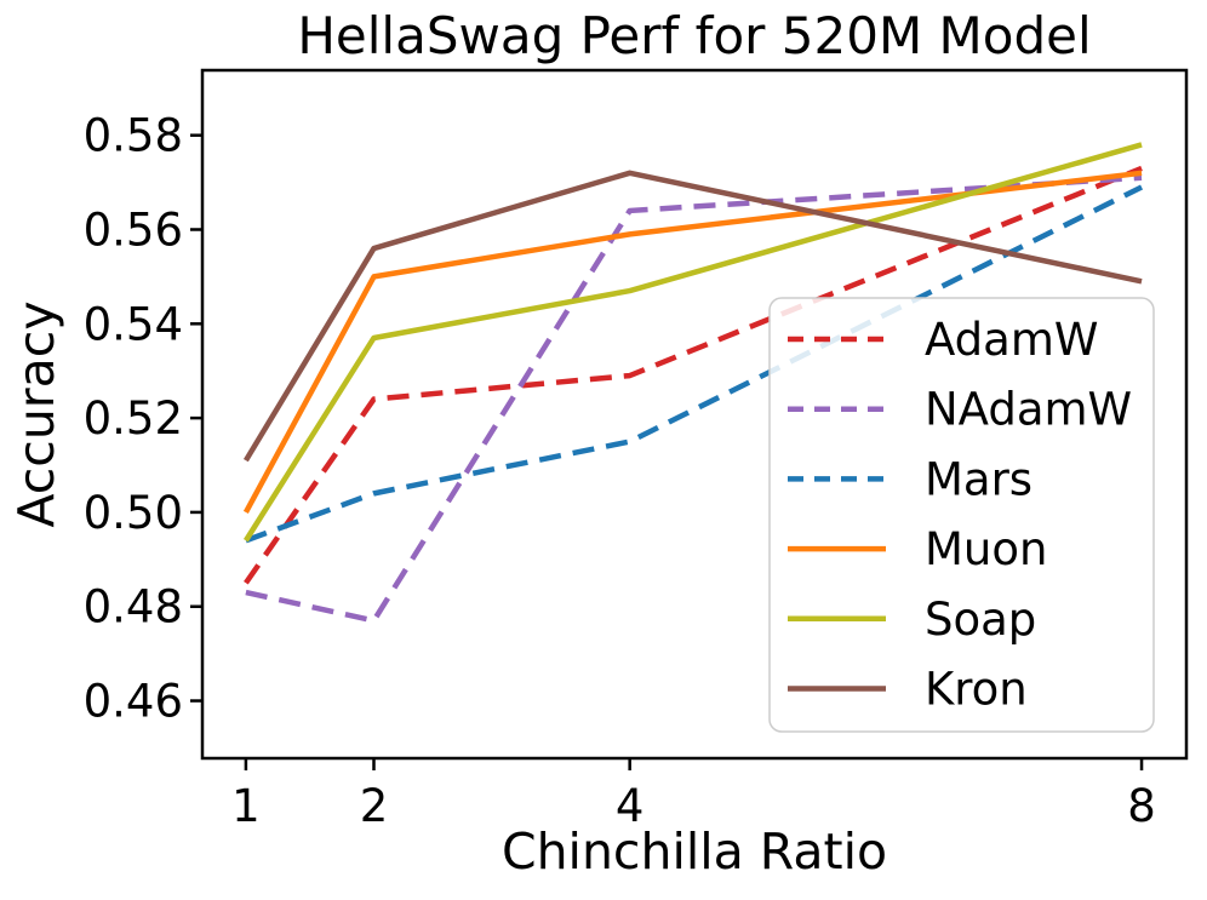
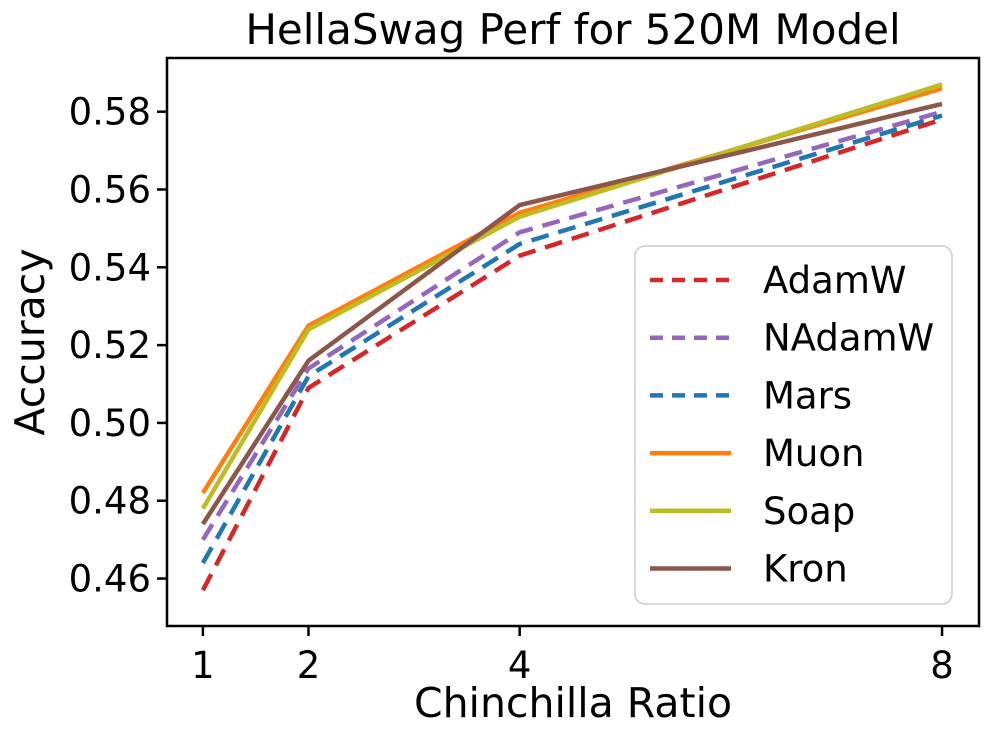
AdamW/1: 0.485 -> 0.457
NAdamW/1: 0.483 -> 0.470
Mars/1: 0.494 -> 0.464
Muon/1: 0.500 -> 0.482
Soap/1: 0.494 -> 0.478
Kron/1: 0.511 -> 0.474
AdamW/2: 0.524 -> 0.509
NAdamW/2: 0.477 -> 0.514
Mars/2: 0.504 -> 0.512
Muon/2: 0.550 -> 0.525
Soap/2: 0.537 -> 0.524
Kron/2: 0.556 -> 0.516
AdamW/4: 0.529 -> 0.543
NAdamW/4: 0.564 -> 0.549
Mars/4: 0.515 -> 0.546
Muon/4: 0.559 -> 0.554
Soap/4: 0.547 -> 0.553
Kron/4: 0.572 -> 0.556
AdamW/8: 0.573 -> 0.578
NAdamW/8: 0.571 -> 0.580
Mars/8: 0.569 -> 0.579
Muon/8: 0.572 -> 0.586
Soap/8: 0.578 -> 0.587
Kron/8: 0.549 -> 0.582
